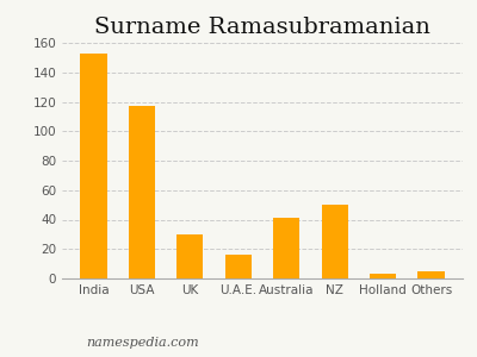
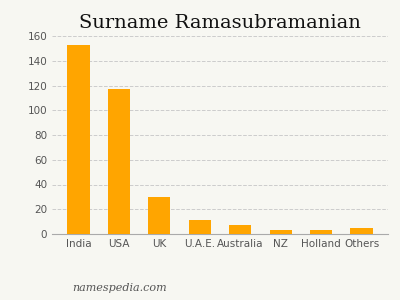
U.A.E.: 16 -> 11
Australia: 41 -> 7
NZ: 50 -> 3
